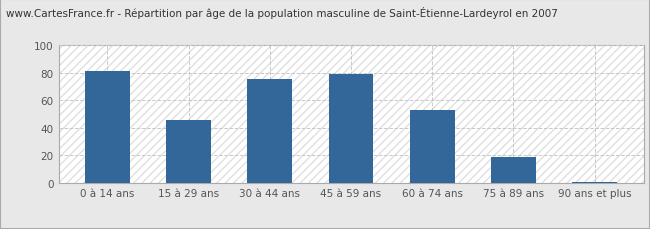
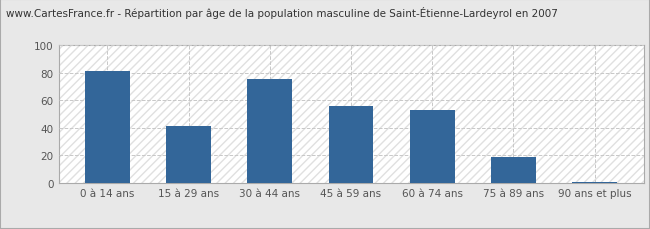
15 à 29 ans: 46 -> 41
45 à 59 ans: 79 -> 56
